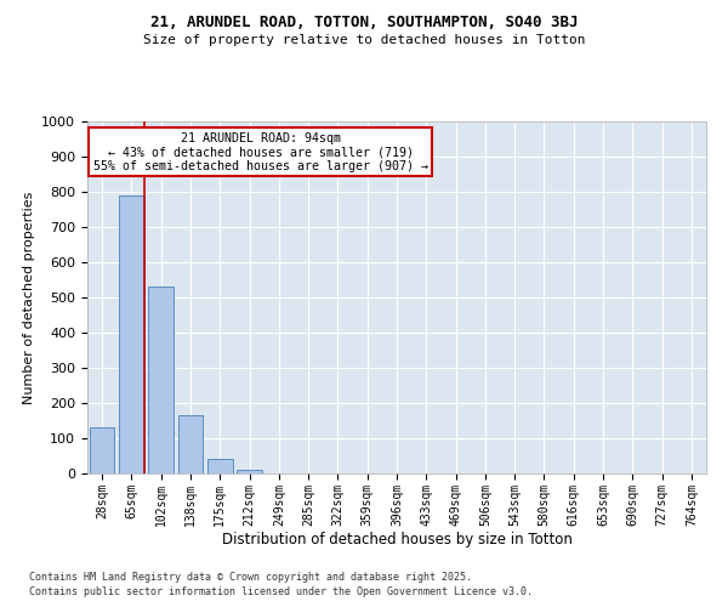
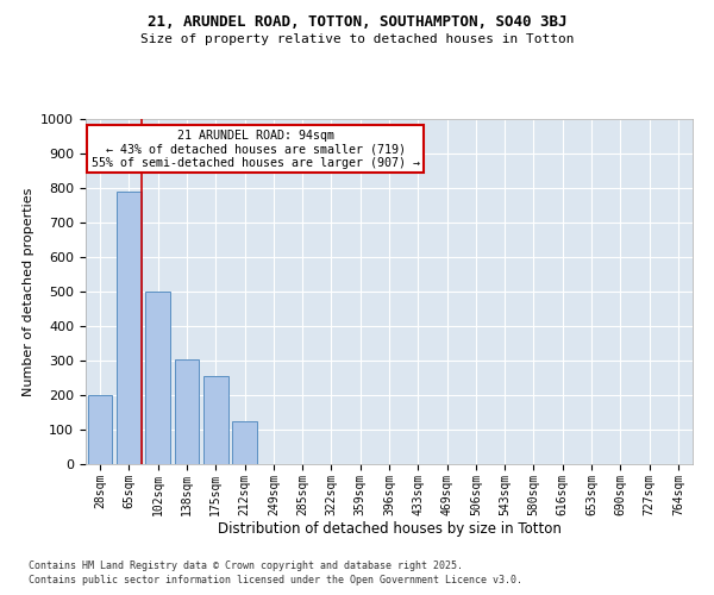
28sqm: 130 -> 200
102sqm: 530 -> 500
138sqm: 165 -> 305
175sqm: 40 -> 255
212sqm: 12 -> 125
